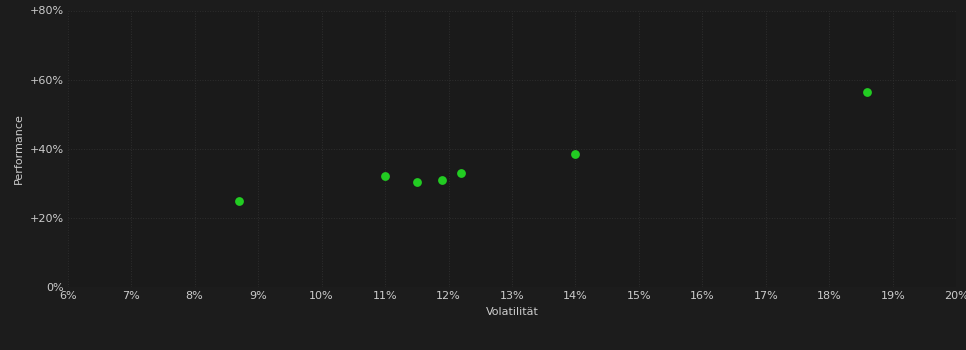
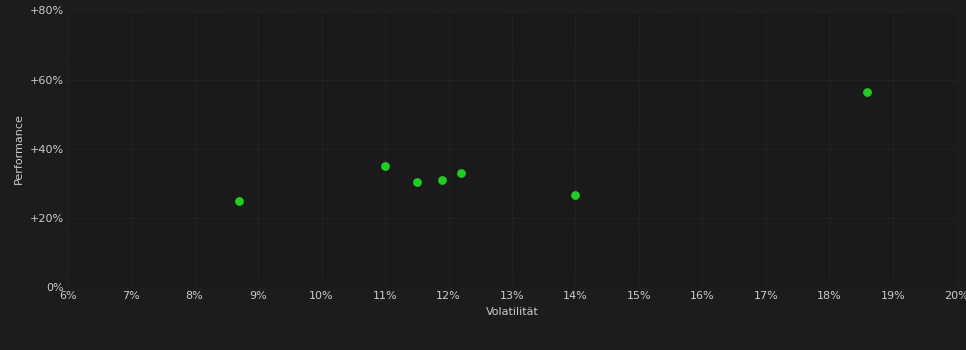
11%: 32.0% -> 35.0%
14%: 38.5% -> 26.5%
